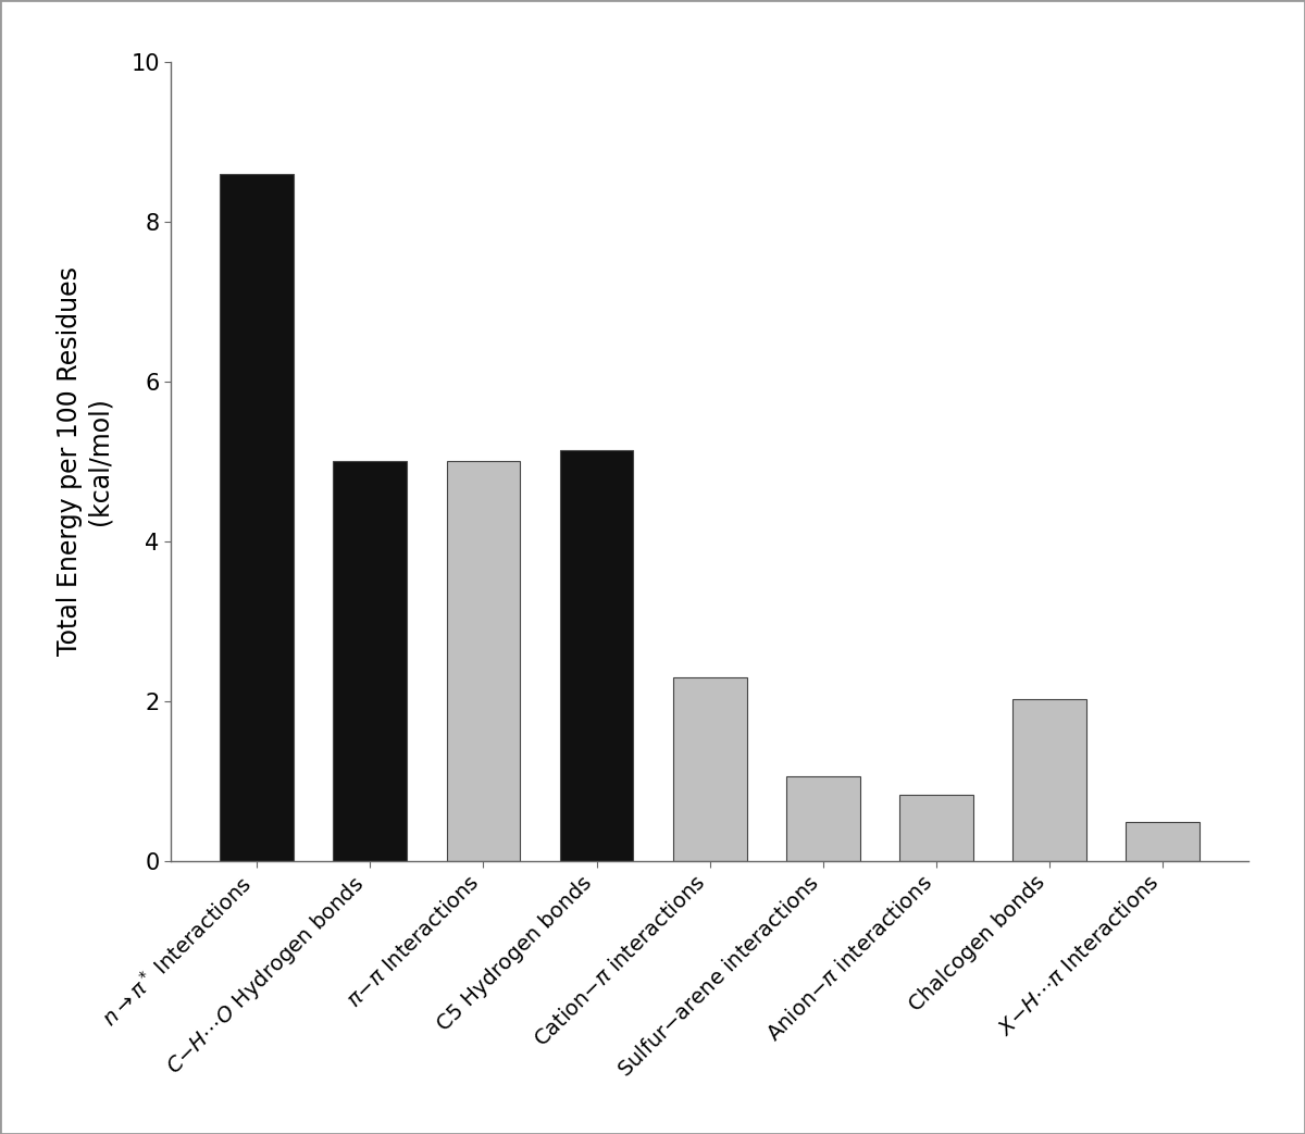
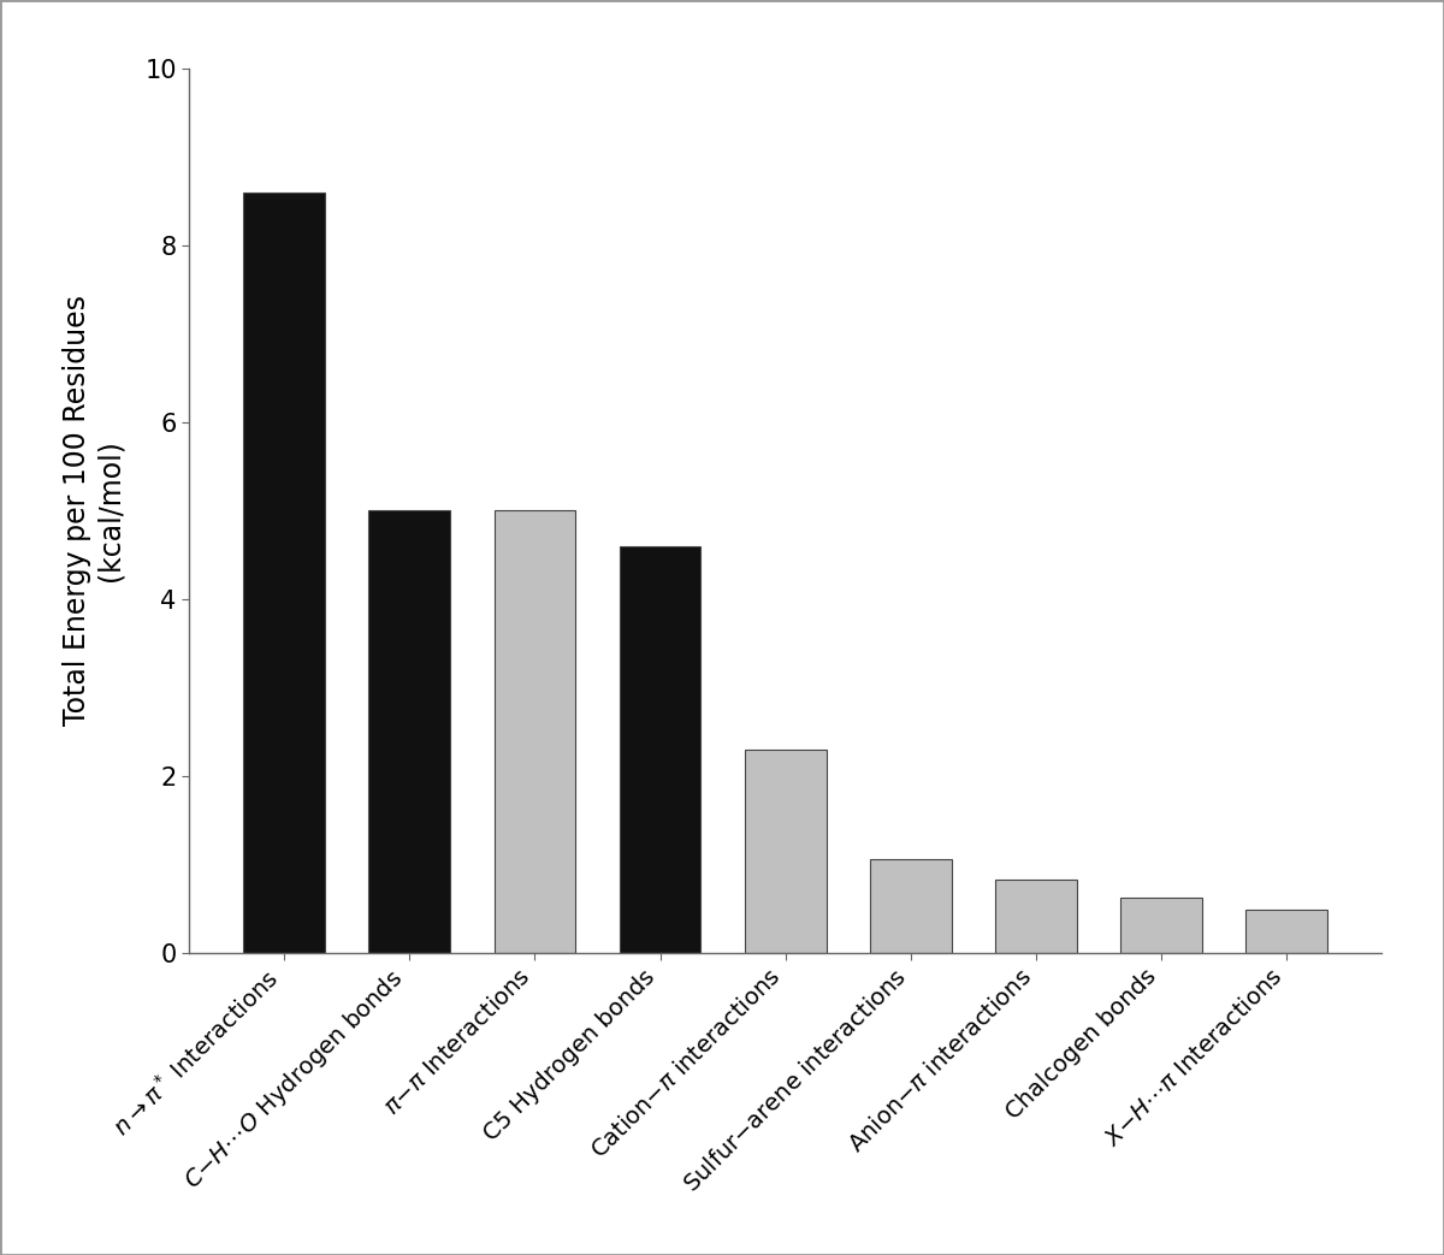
C5 Hydrogen bonds: 5.14 -> 4.60
Chalcogen bonds: 2.02 -> 0.62
